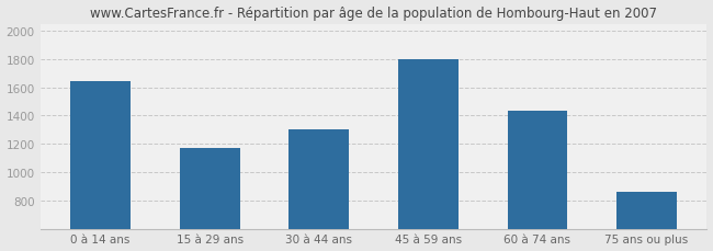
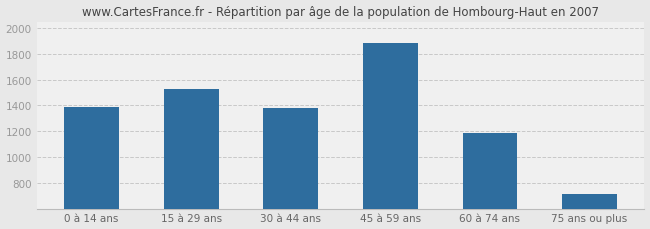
0 à 14 ans: 1640 -> 1390
15 à 29 ans: 1170 -> 1520
30 à 44 ans: 1300 -> 1380
45 à 59 ans: 1800 -> 1880
60 à 74 ans: 1430 -> 1180
75 ans ou plus: 860 -> 710
